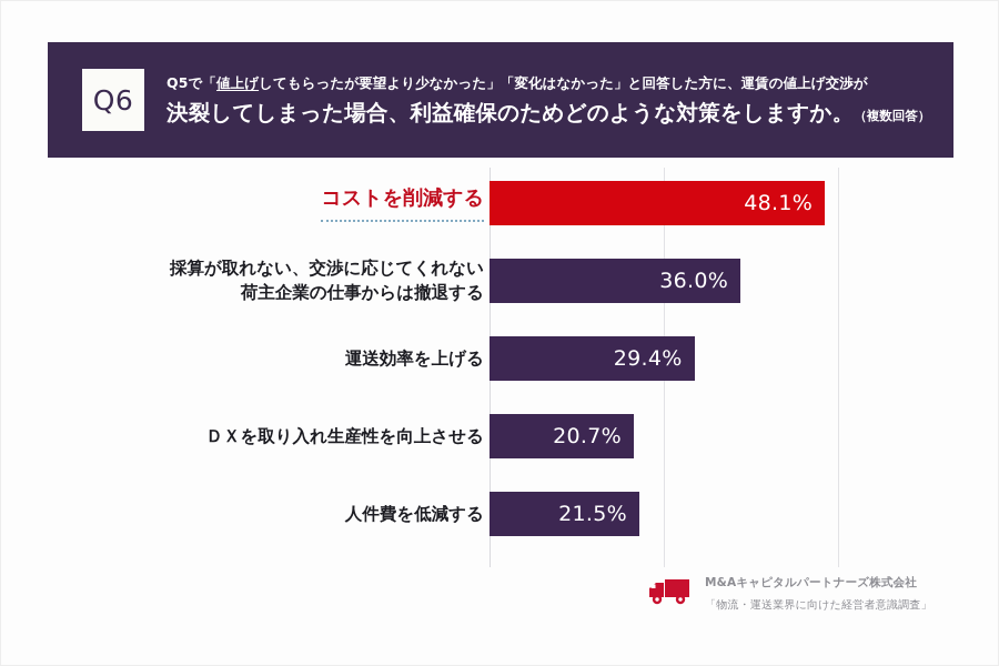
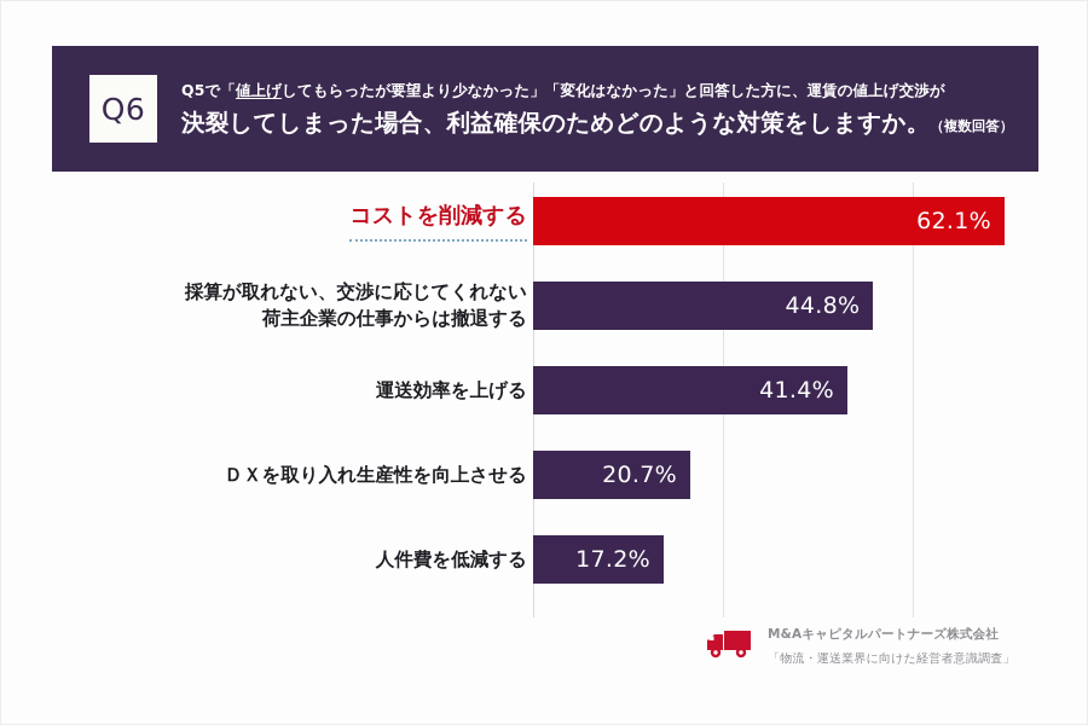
コストを削減する: 48.1% -> 62.1%
採算が取れない、交渉に応じてくれない荷主企業の仕事からは撤退する: 36.0% -> 44.8%
運送効率を上げる: 29.4% -> 41.4%
人件費を低減する: 21.5% -> 17.2%
